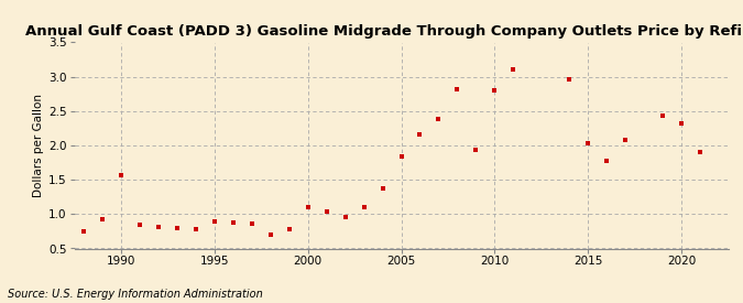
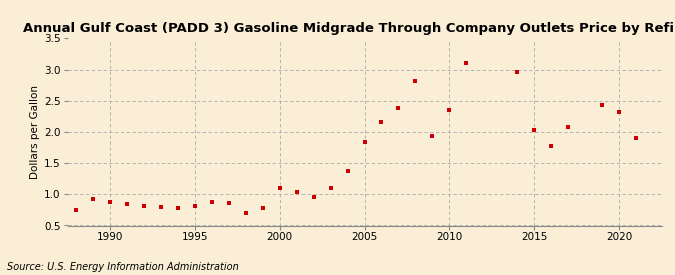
1990: 1.56 -> 0.87
1995: 0.90 -> 0.81
2010: 2.80 -> 2.35
